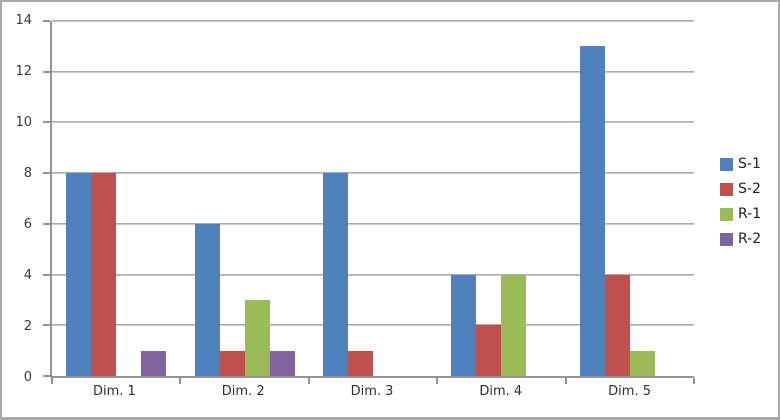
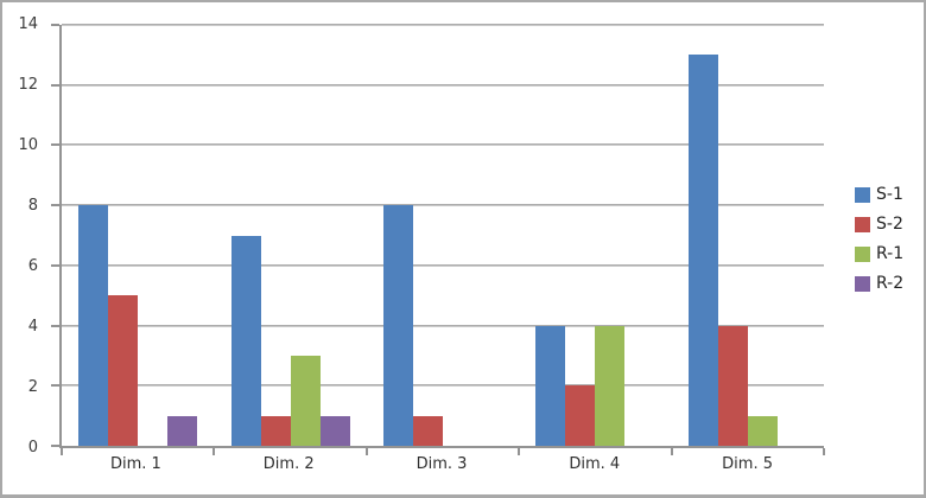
S-2/Dim. 1: 8 -> 5
S-1/Dim. 2: 6 -> 7
